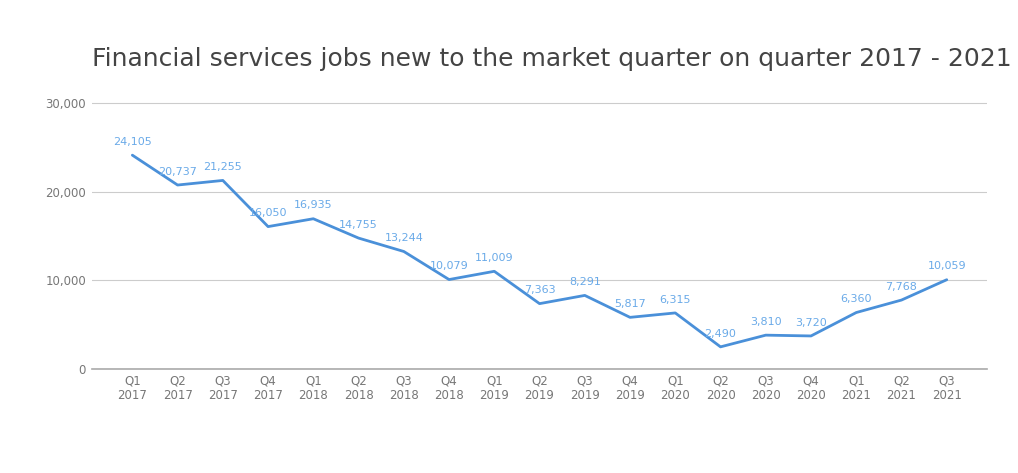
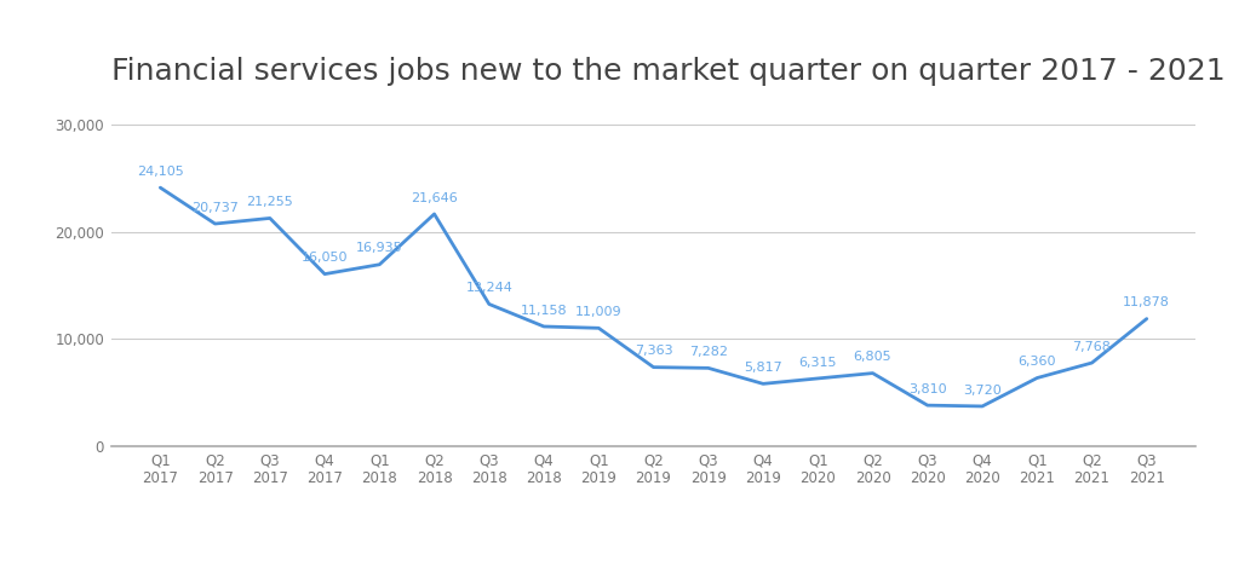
Q2 2018: 14,755 -> 21,646
Q4 2018: 10,079 -> 11,158
Q3 2019: 8,291 -> 7,282
Q2 2020: 2,490 -> 6,805
Q3 2021: 10,059 -> 11,878
